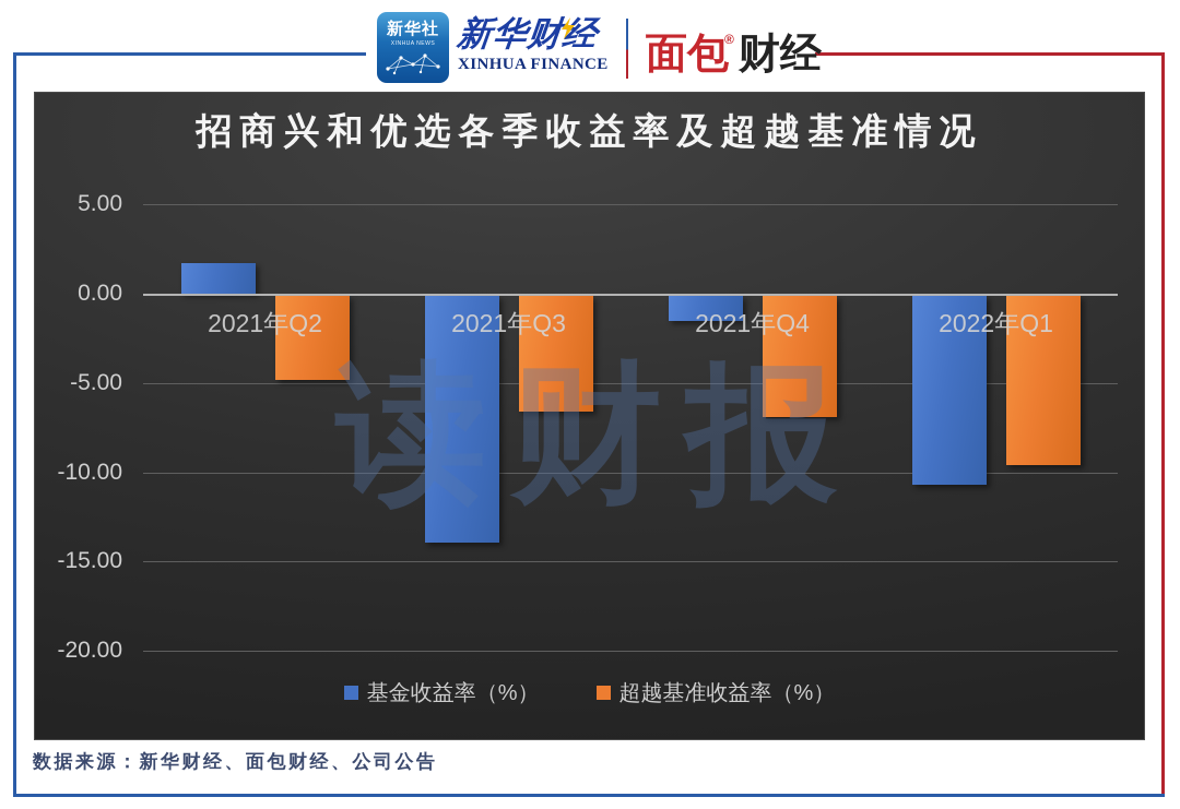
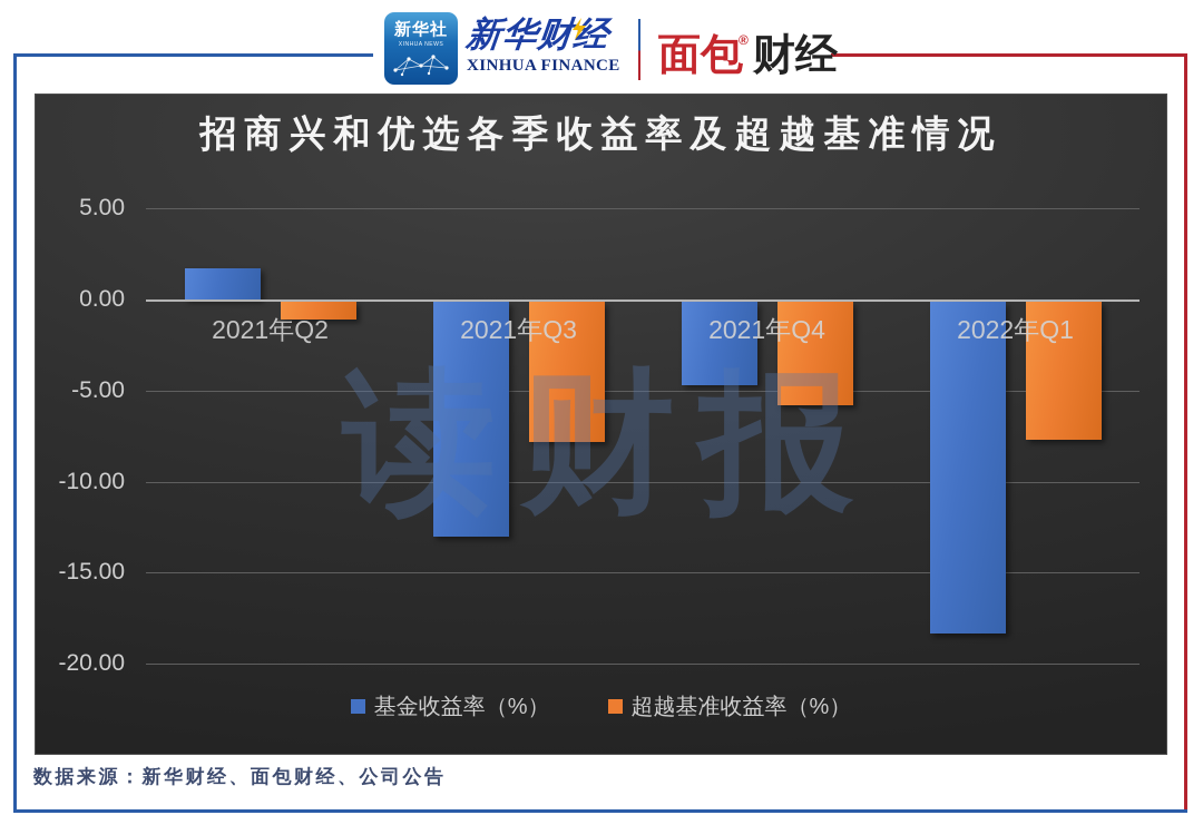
超越基准收益率（%）/2021年Q2: -4.7 -> -1.0
基金收益率（%）/2021年Q3: -13.8 -> -12.9
超越基准收益率（%）/2021年Q3: -6.5 -> -7.7
基金收益率（%）/2021年Q4: -1.4 -> -4.6
超越基准收益率（%）/2021年Q4: -6.8 -> -5.7
基金收益率（%）/2022年Q1: -10.6 -> -18.2
超越基准收益率（%）/2022年Q1: -9.5 -> -7.6
